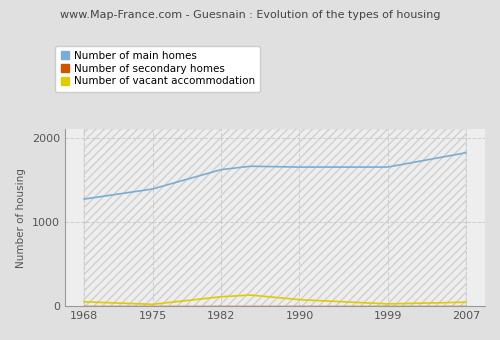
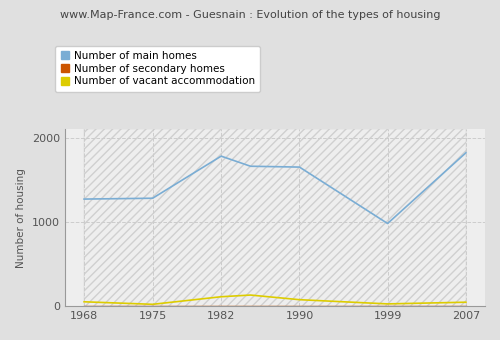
Number of main homes/1975: 1390 -> 1280
Number of main homes/1982: 1620 -> 1780
Number of main homes/1999: 1650 -> 980
